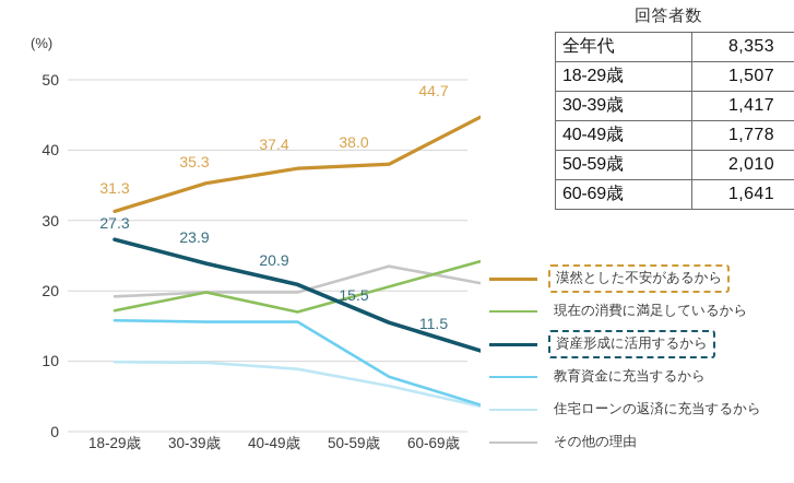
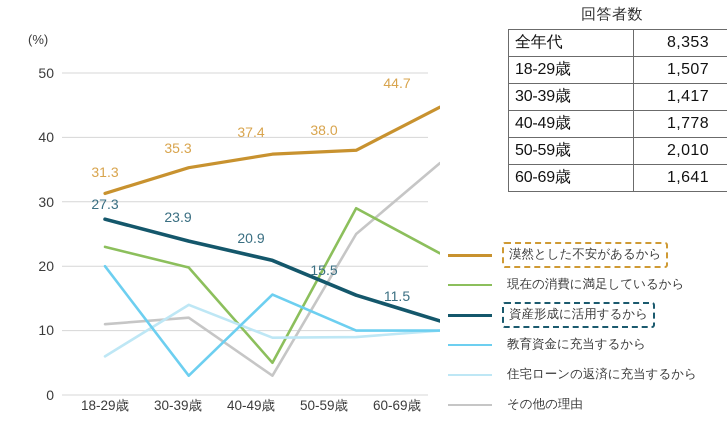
現在の消費に満足しているから/18-29歳: 17 -> 23
教育資金に充当するから/18-29歳: 16 -> 20
住宅ローンの返済に充当するから/18-29歳: 10 -> 6
その他の理由/18-29歳: 19 -> 11
教育資金に充当するから/30-39歳: 16 -> 3
住宅ローンの返済に充当するから/30-39歳: 10 -> 14
その他の理由/30-39歳: 20 -> 12
現在の消費に満足しているから/40-49歳: 17 -> 5
その他の理由/40-49歳: 20 -> 3
現在の消費に満足しているから/50-59歳: 21 -> 29
教育資金に充当するから/50-59歳: 8 -> 10
住宅ローンの返済に充当するから/50-59歳: 6 -> 9
その他の理由/50-59歳: 24 -> 25
現在の消費に満足しているから/60-69歳: 24 -> 22
教育資金に充当するから/60-69歳: 4 -> 10
住宅ローンの返済に充当するから/60-69歳: 4 -> 10
その他の理由/60-69歳: 21 -> 36
